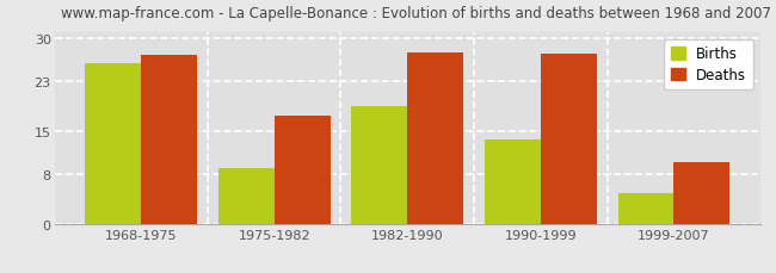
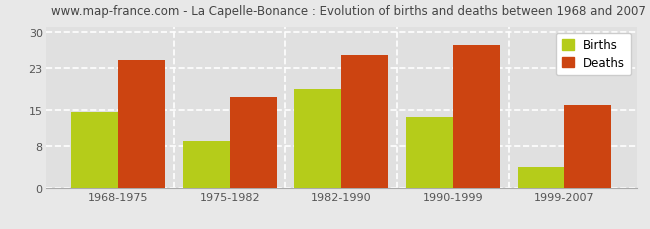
Births/1968-1975: 26.0 -> 14.5
Deaths/1968-1975: 27.2 -> 24.5
Deaths/1982-1990: 27.6 -> 25.5
Births/1999-2007: 5.0 -> 4.0
Deaths/1999-2007: 10.0 -> 16.0
